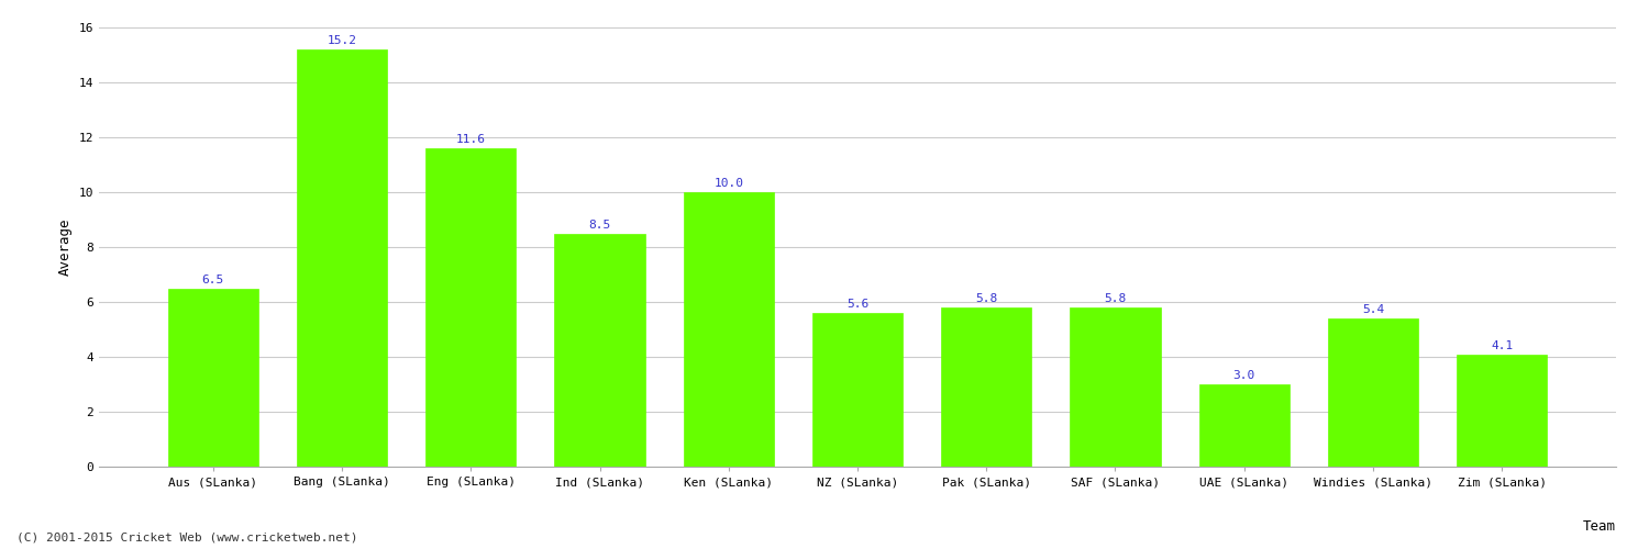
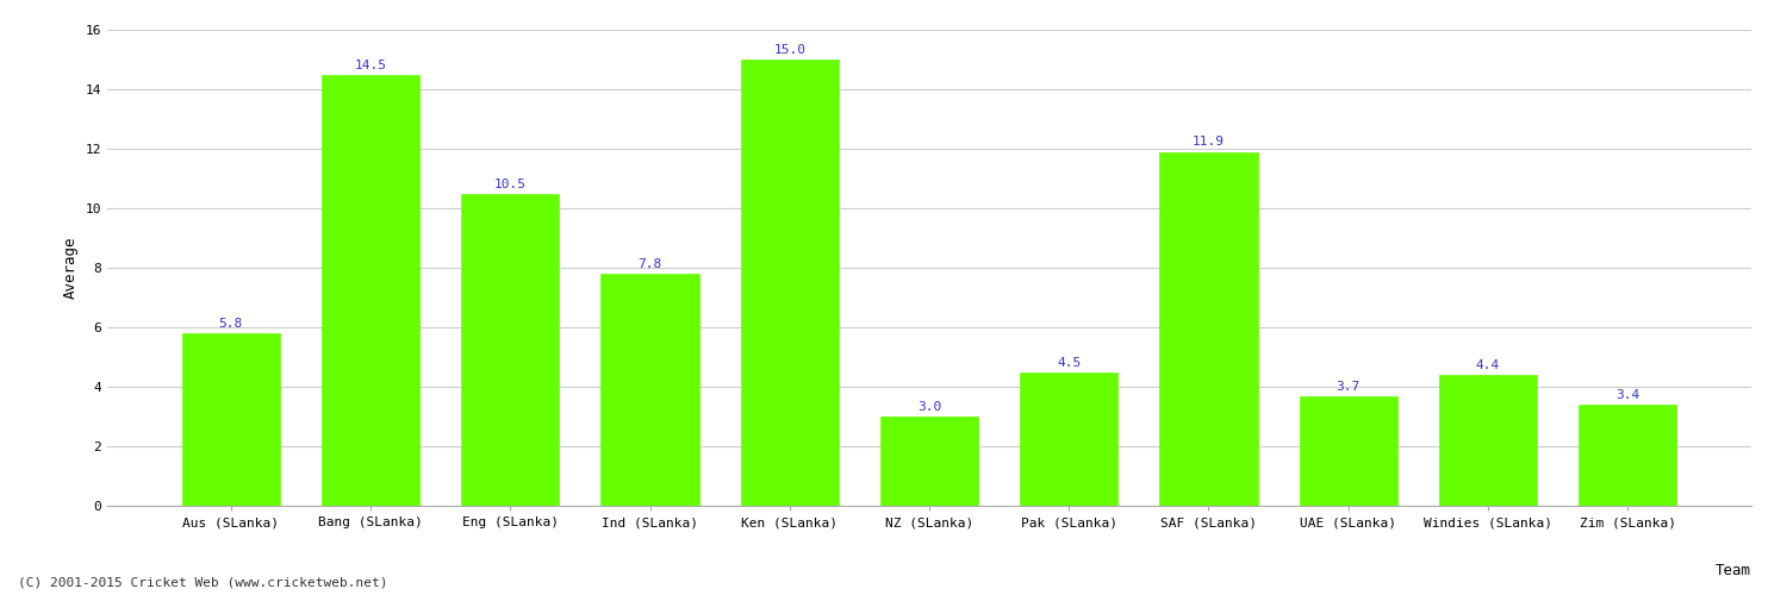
Aus (SLanka): 6.5 -> 5.8
Bang (SLanka): 15.2 -> 14.5
Eng (SLanka): 11.6 -> 10.5
Ind (SLanka): 8.5 -> 7.8
Ken (SLanka): 10.0 -> 15.0
NZ (SLanka): 5.6 -> 3.0
Pak (SLanka): 5.8 -> 4.5
SAF (SLanka): 5.8 -> 11.9
UAE (SLanka): 3.0 -> 3.7
Windies (SLanka): 5.4 -> 4.4
Zim (SLanka): 4.1 -> 3.4
